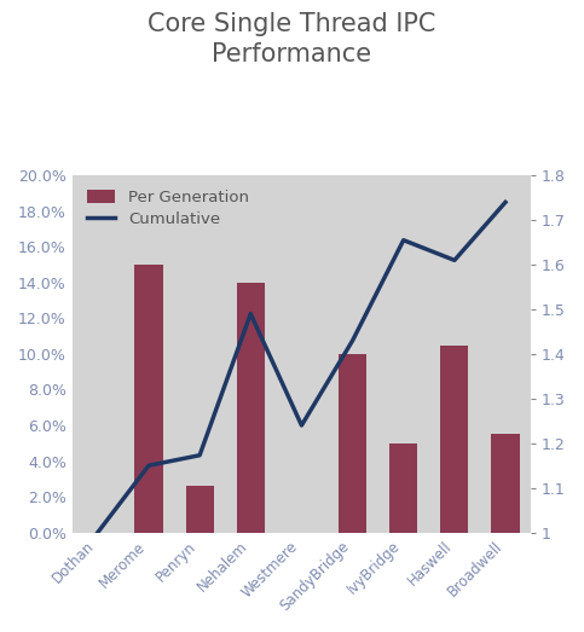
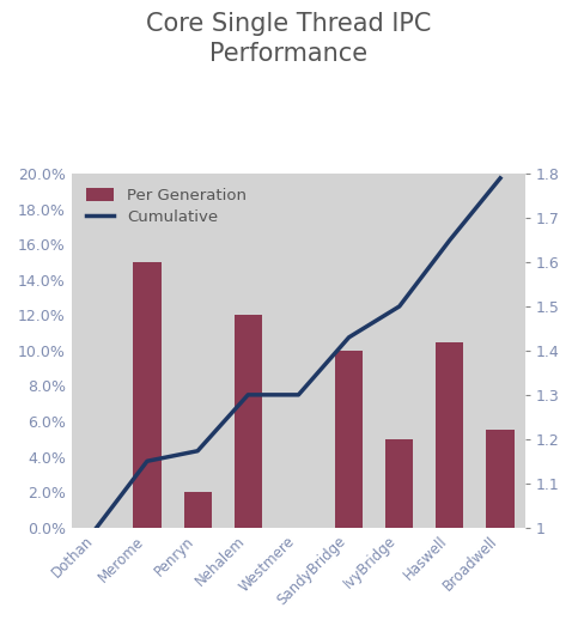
Per Generation/Penryn: 2.6% -> 2.0%
Per Generation/Nehalem: 14.0% -> 12.0%
Cumulative/Nehalem: 1.490 -> 1.300
Cumulative/Westmere: 1.240 -> 1.300
Cumulative/IvyBridge: 1.655 -> 1.500
Cumulative/Haswell: 1.610 -> 1.650
Cumulative/Broadwell: 1.740 -> 1.790
